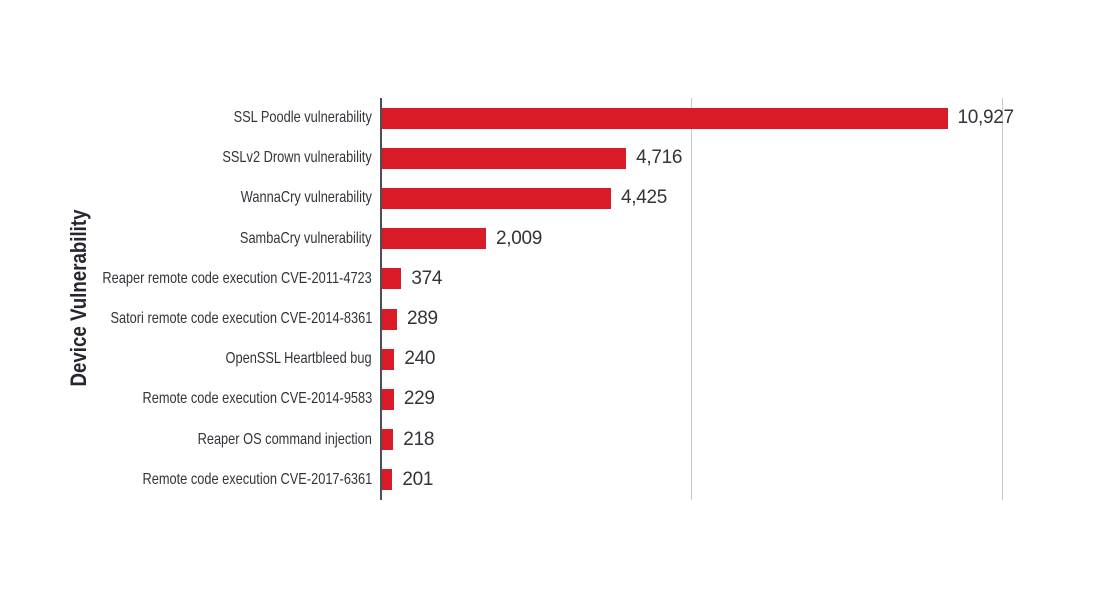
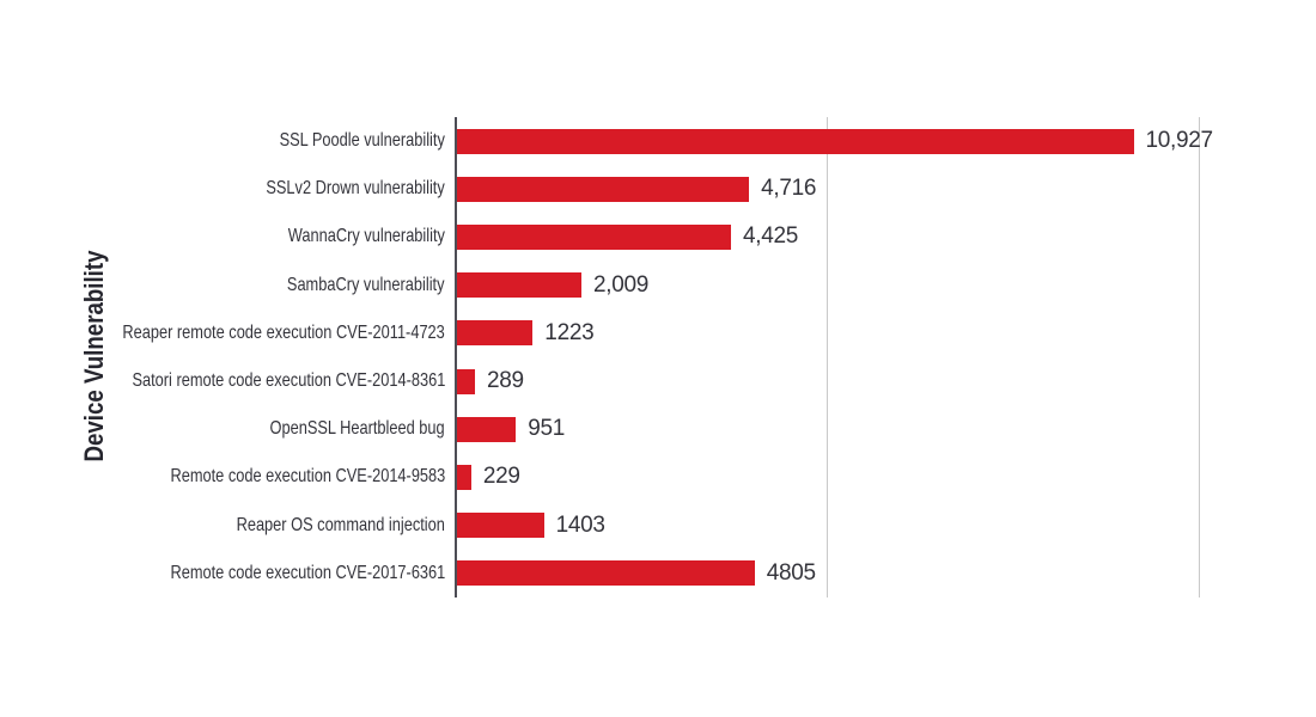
Reaper remote code execution CVE-2011-4723: 374 -> 1223
OpenSSL Heartbleed bug: 240 -> 951
Reaper OS command injection: 218 -> 1403
Remote code execution CVE-2017-6361: 201 -> 4805
